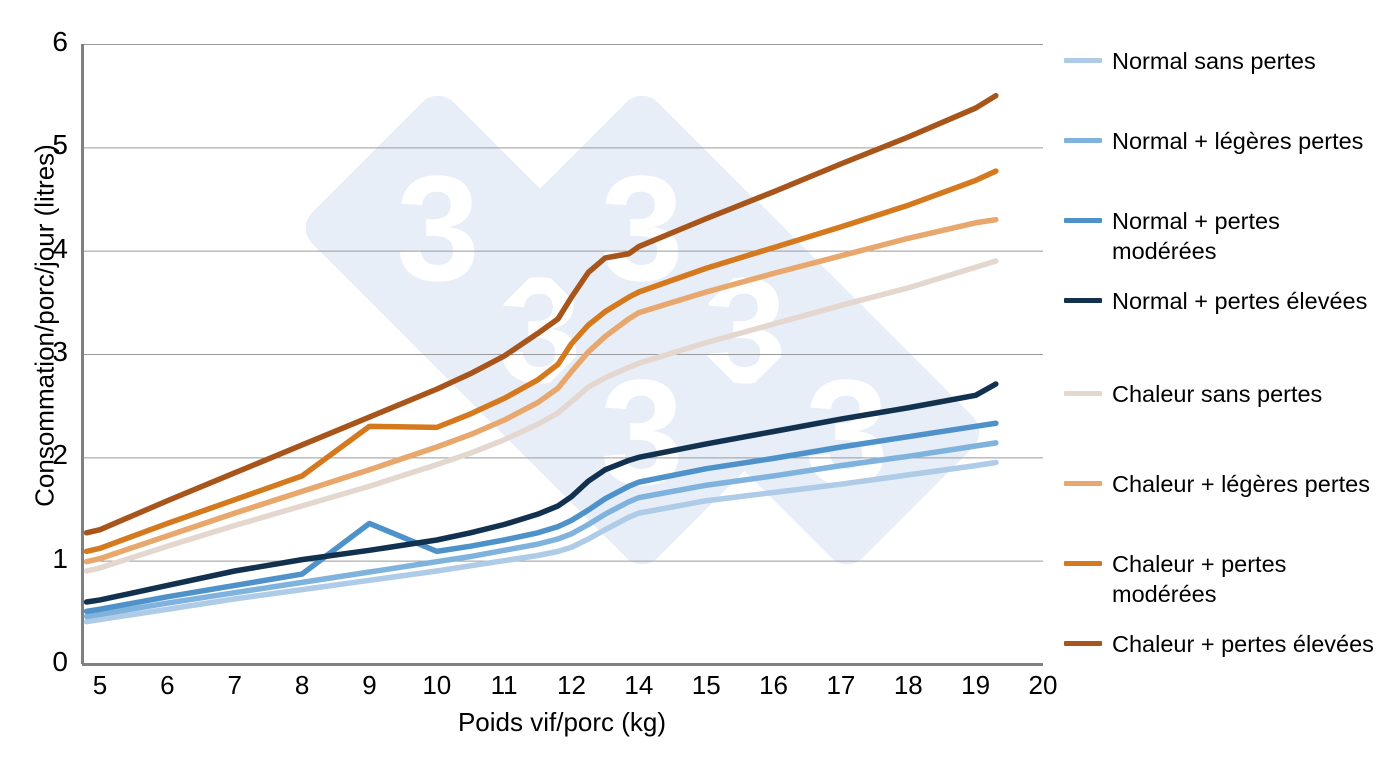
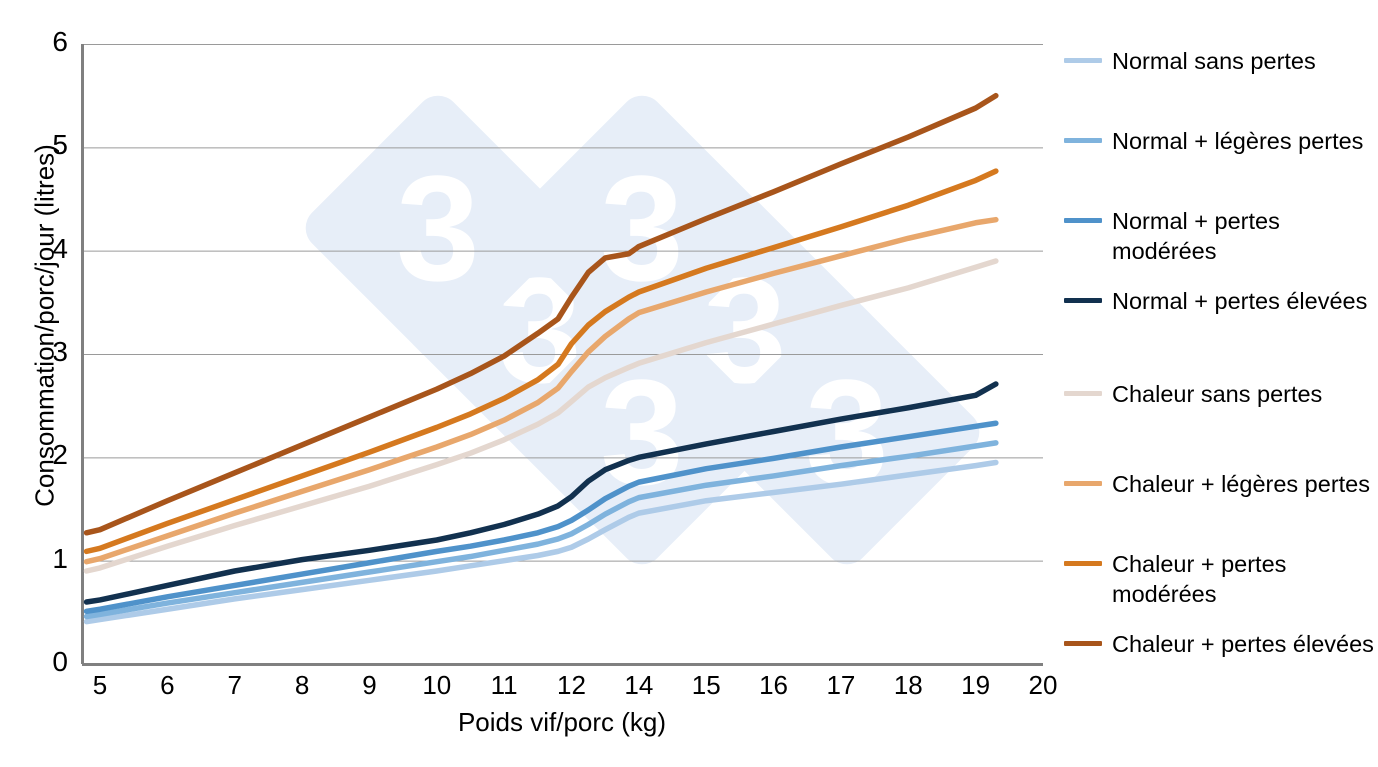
Normal + pertes modérées/9: 1.36 -> 0.98
Chaleur + pertes modérées/9: 2.30 -> 2.05
